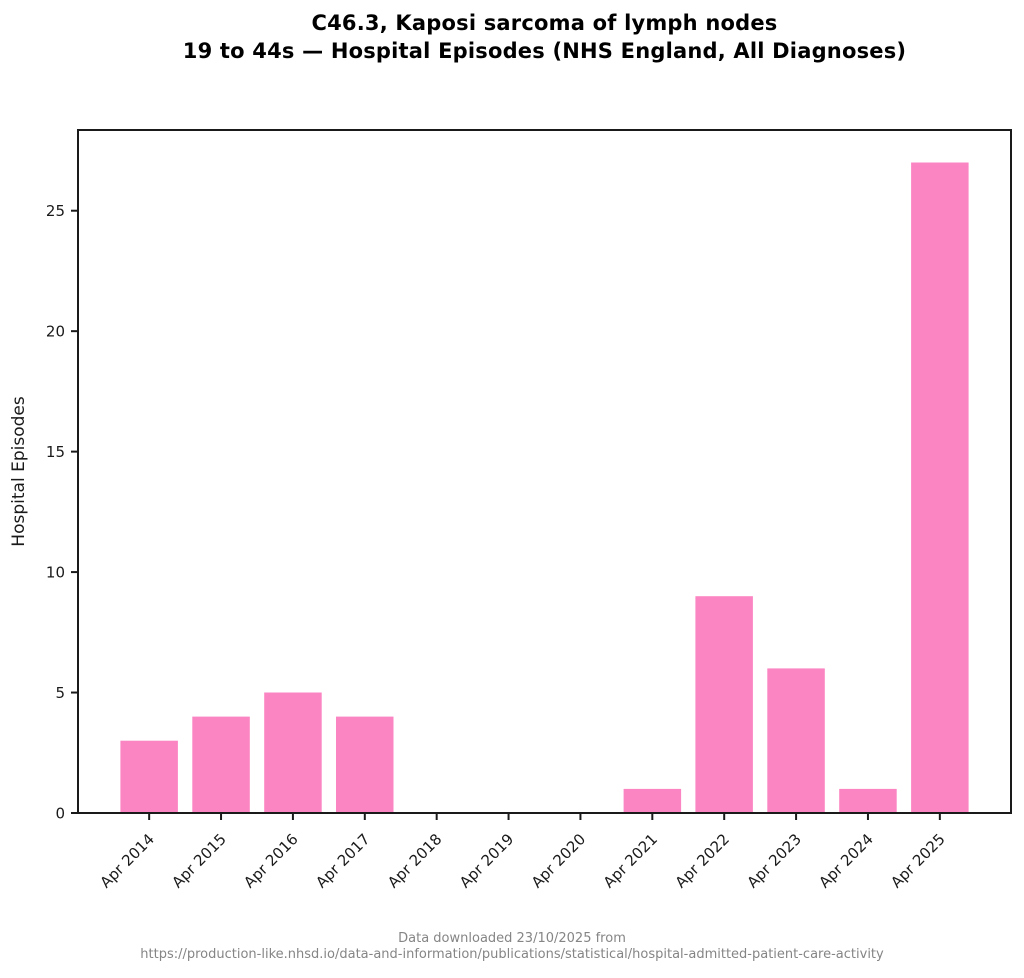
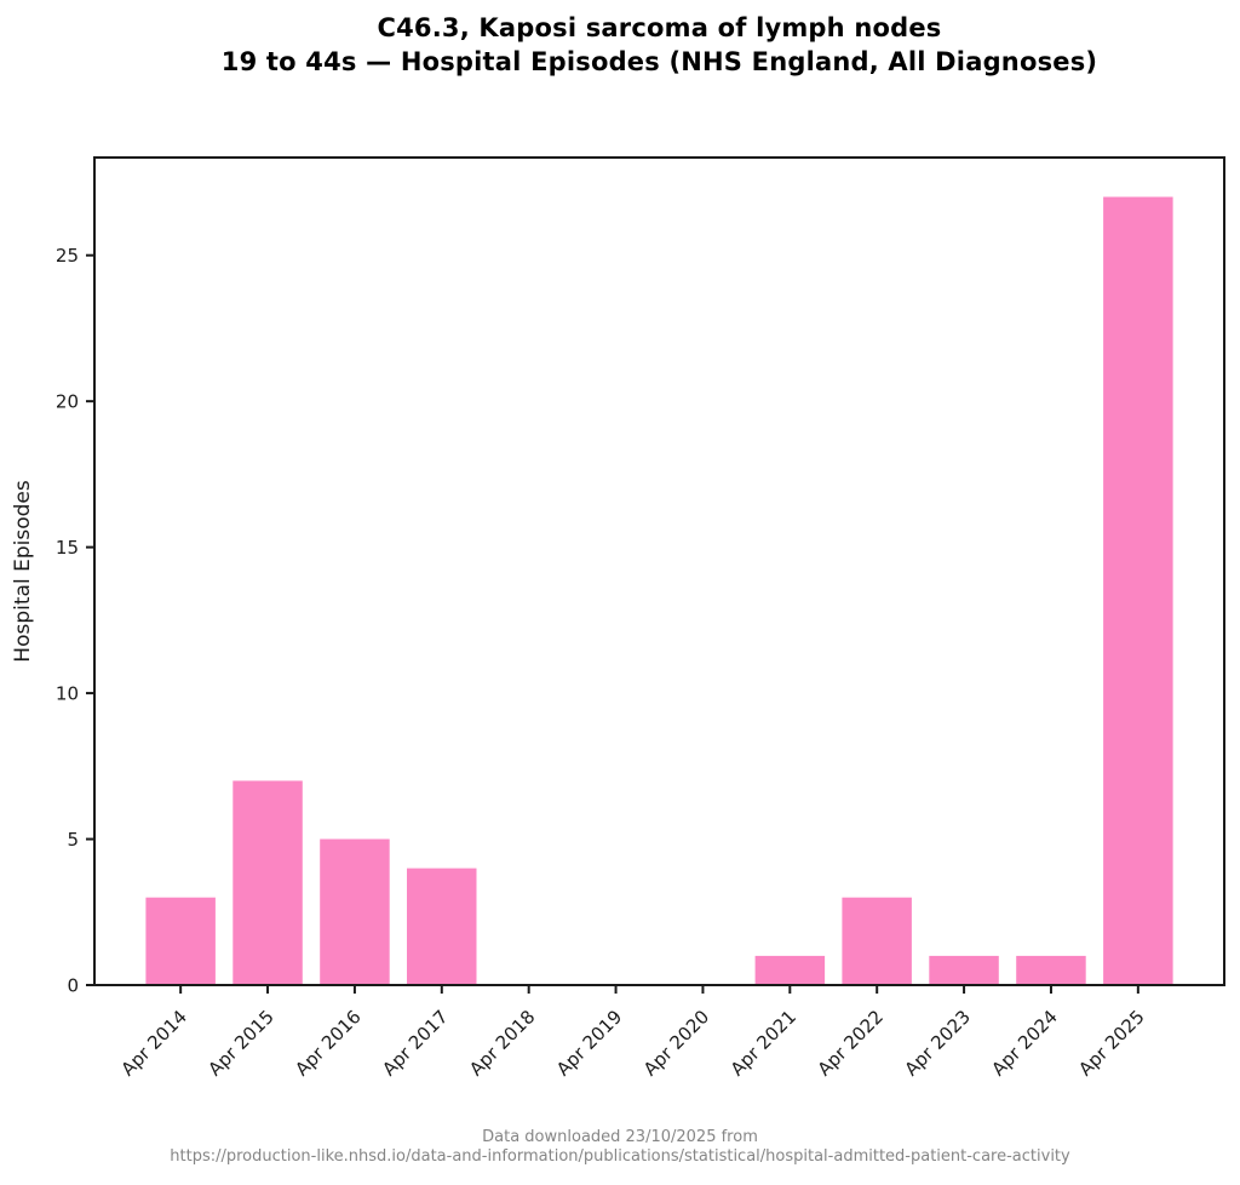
Apr 2015: 4 -> 7
Apr 2022: 9 -> 3
Apr 2023: 6 -> 1
